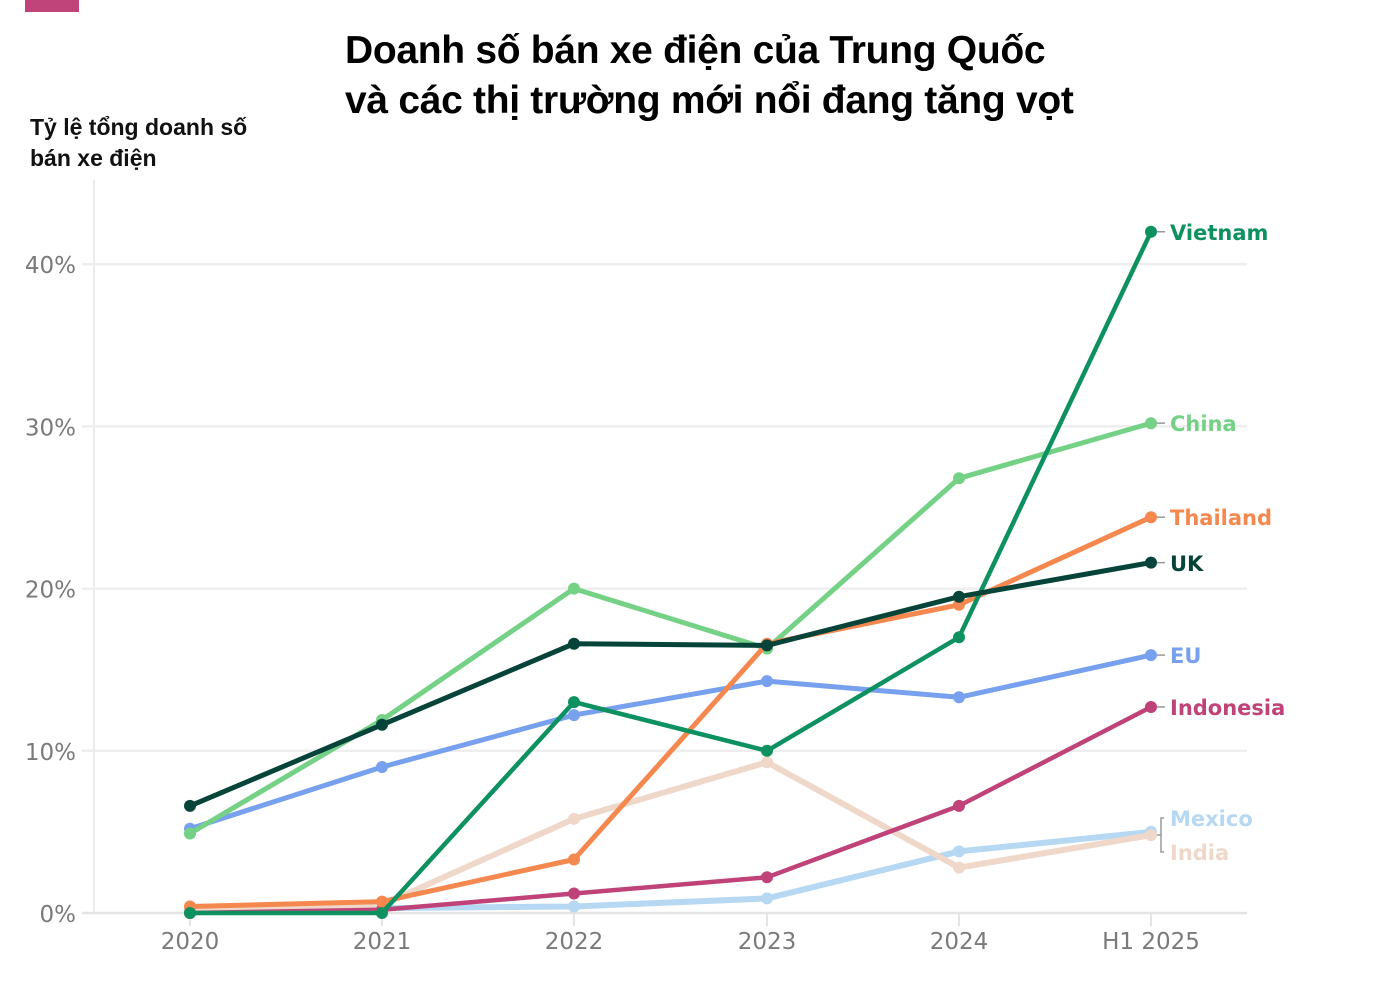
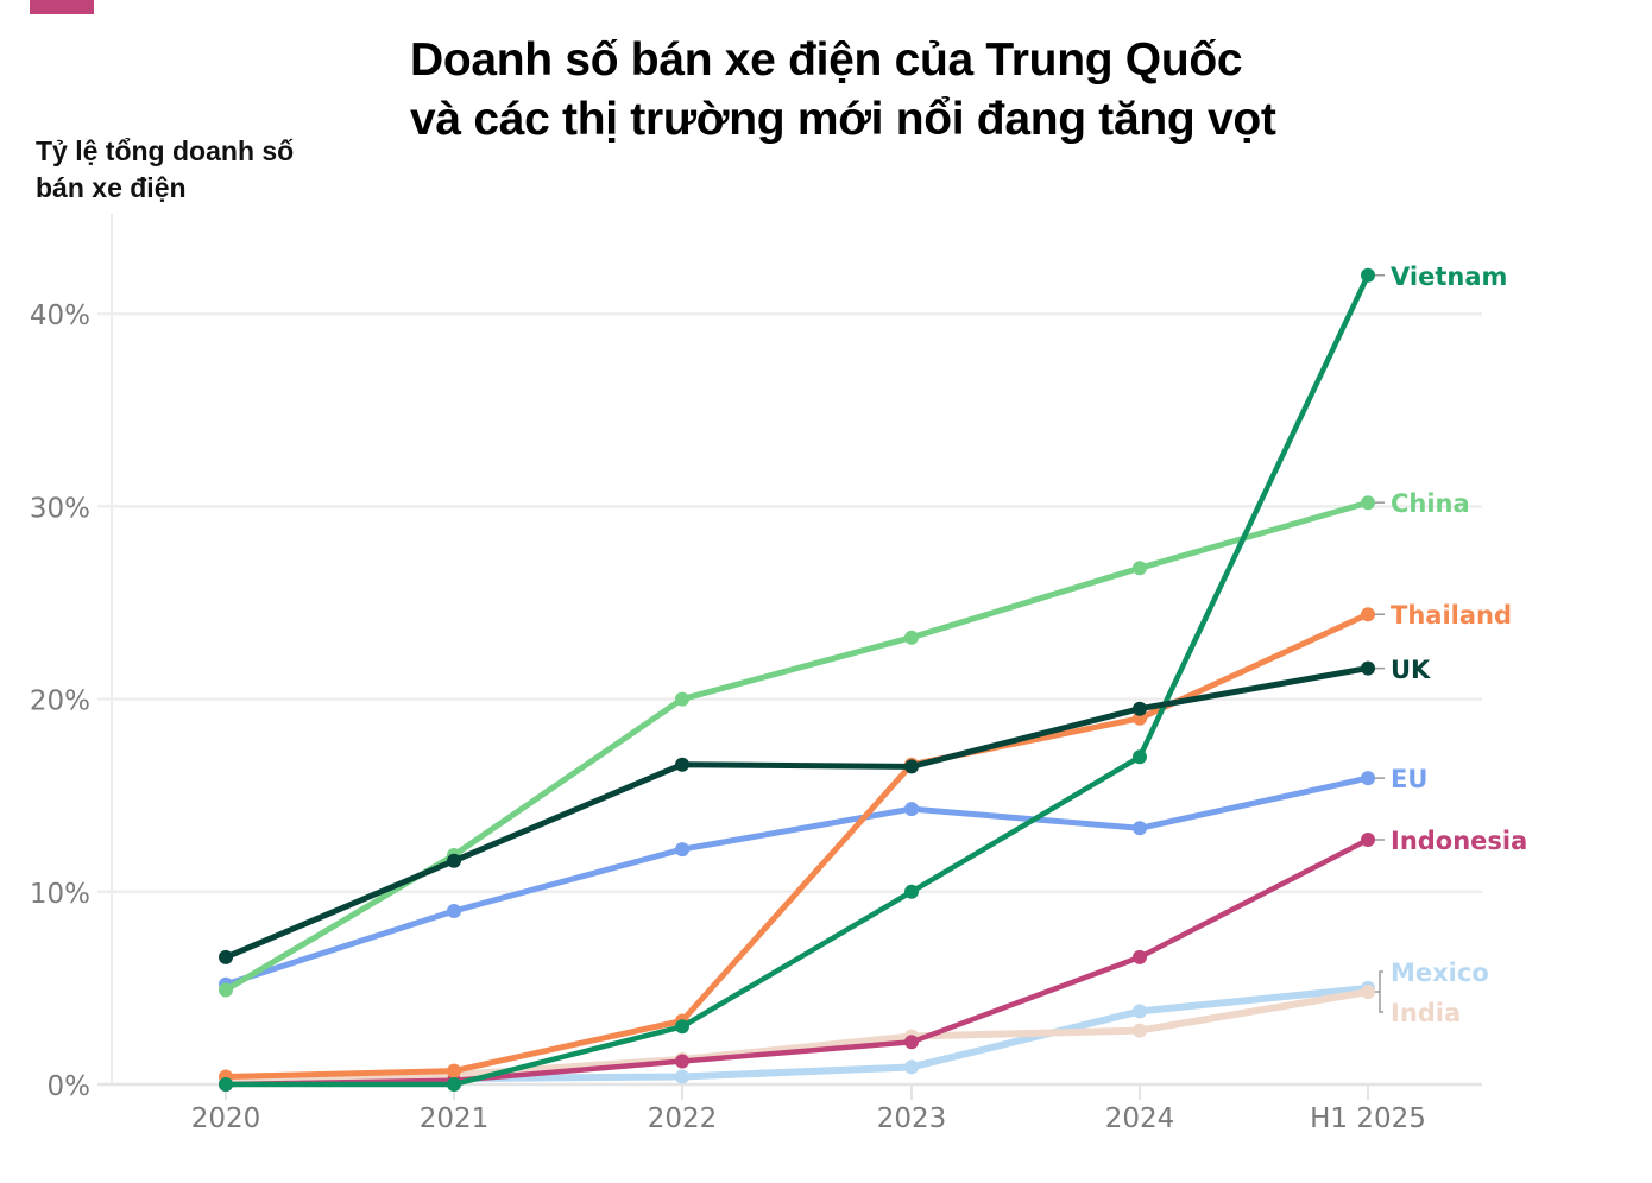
Vietnam/2022: 13% -> 3%
India/2022: 5.8% -> 1.3%
China/2023: 16.3% -> 23.2%
India/2023: 9.3% -> 2.5%
